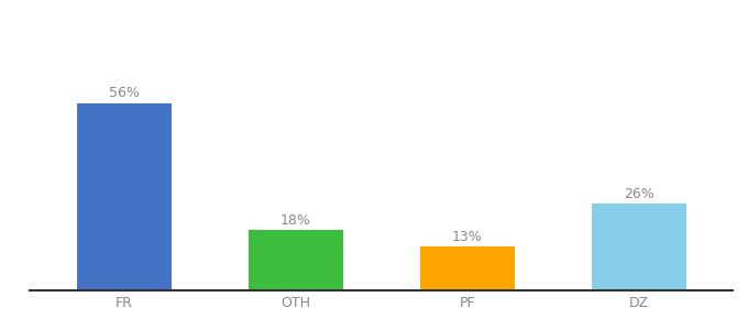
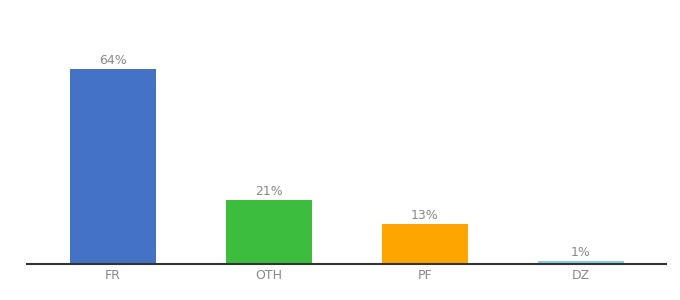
FR: 56% -> 64%
OTH: 18% -> 21%
DZ: 26% -> 1%
